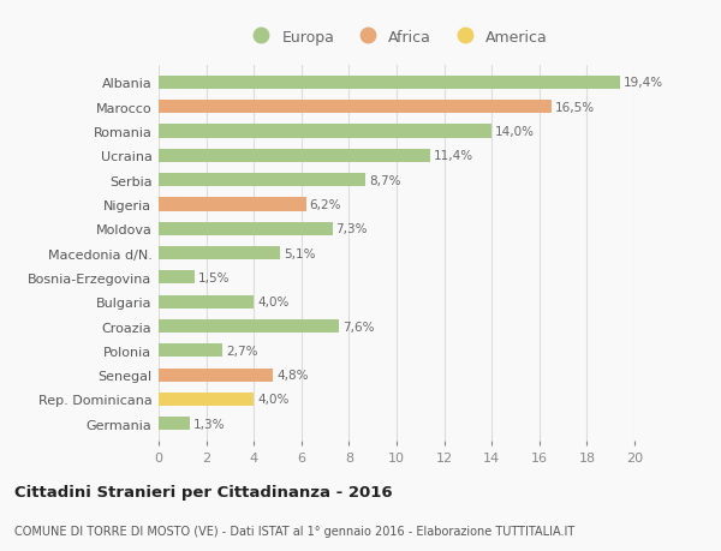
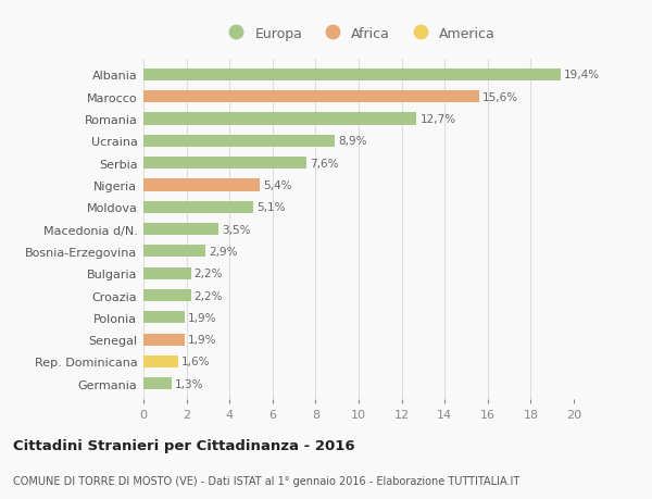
Marocco: 16,5% -> 15,6%
Romania: 14,0% -> 12,7%
Ucraina: 11,4% -> 8,9%
Serbia: 8,7% -> 7,6%
Nigeria: 6,2% -> 5,4%
Moldova: 7,3% -> 5,1%
Macedonia d/N.: 5,1% -> 3,5%
Bosnia-Erzegovina: 1,5% -> 2,9%
Bulgaria: 4,0% -> 2,2%
Croazia: 7,6% -> 2,2%
Polonia: 2,7% -> 1,9%
Senegal: 4,8% -> 1,9%
Rep. Dominicana: 4,0% -> 1,6%
